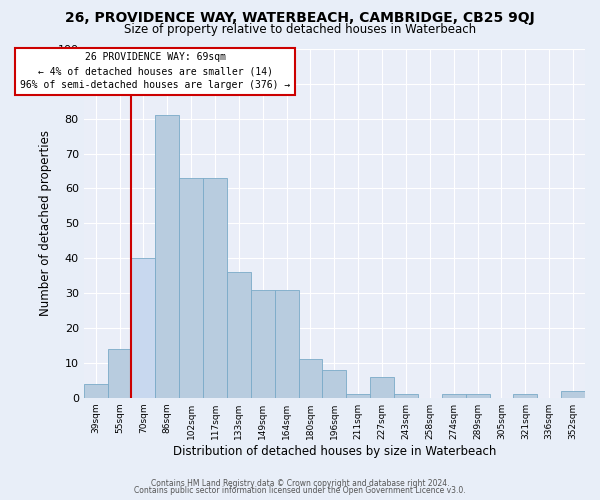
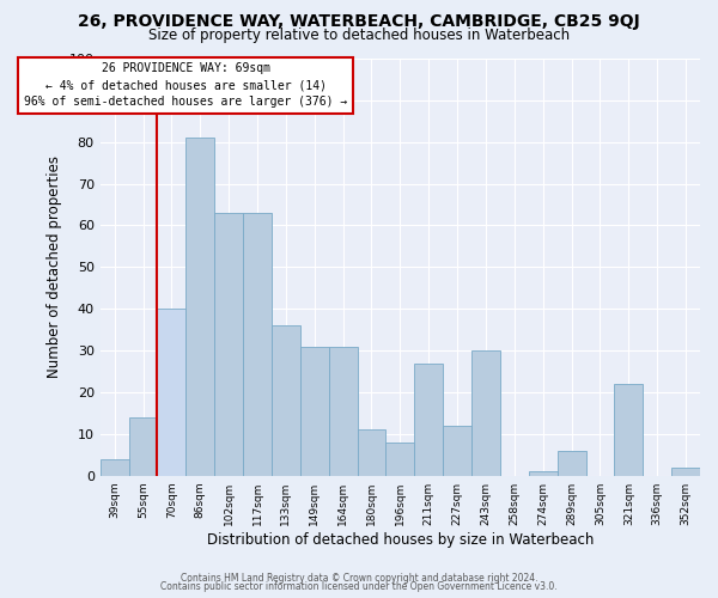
211sqm: 1 -> 27
227sqm: 6 -> 12
243sqm: 1 -> 30
289sqm: 1 -> 6
321sqm: 1 -> 22
